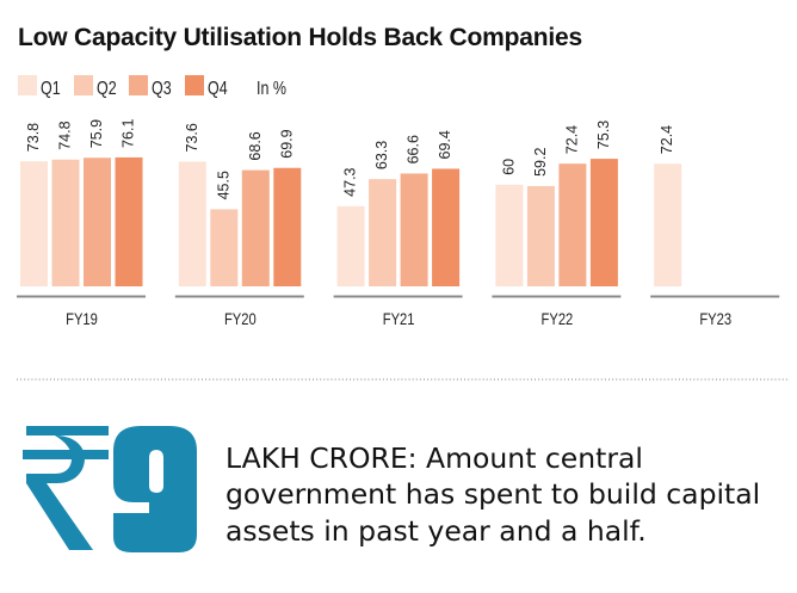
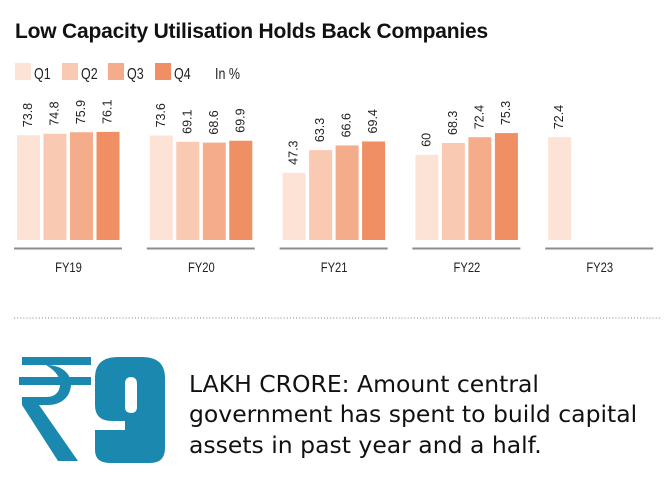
Q2/FY20: 45.5 -> 69.1
Q2/FY22: 59.2 -> 68.3
